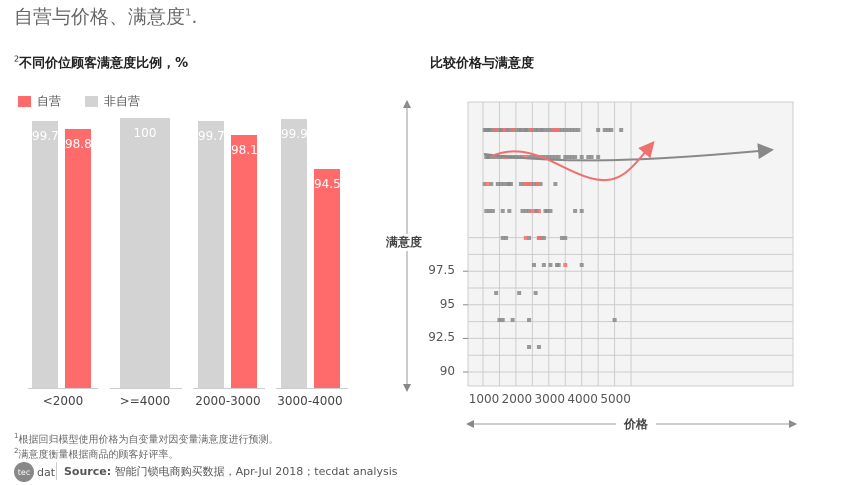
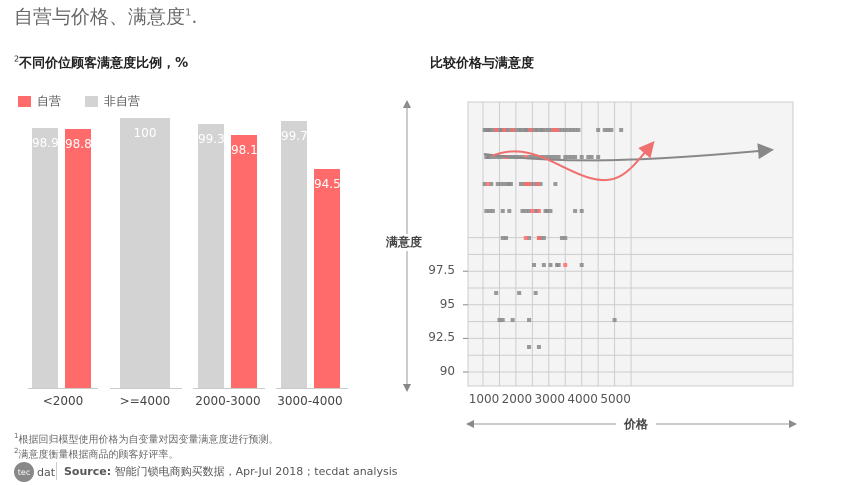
不同价位顾客满意度比例，%/非自营/<2000: 99.7 -> 98.9
不同价位顾客满意度比例，%/非自营/2000-3000: 99.7 -> 99.3
不同价位顾客满意度比例，%/非自营/3000-4000: 99.9 -> 99.7
